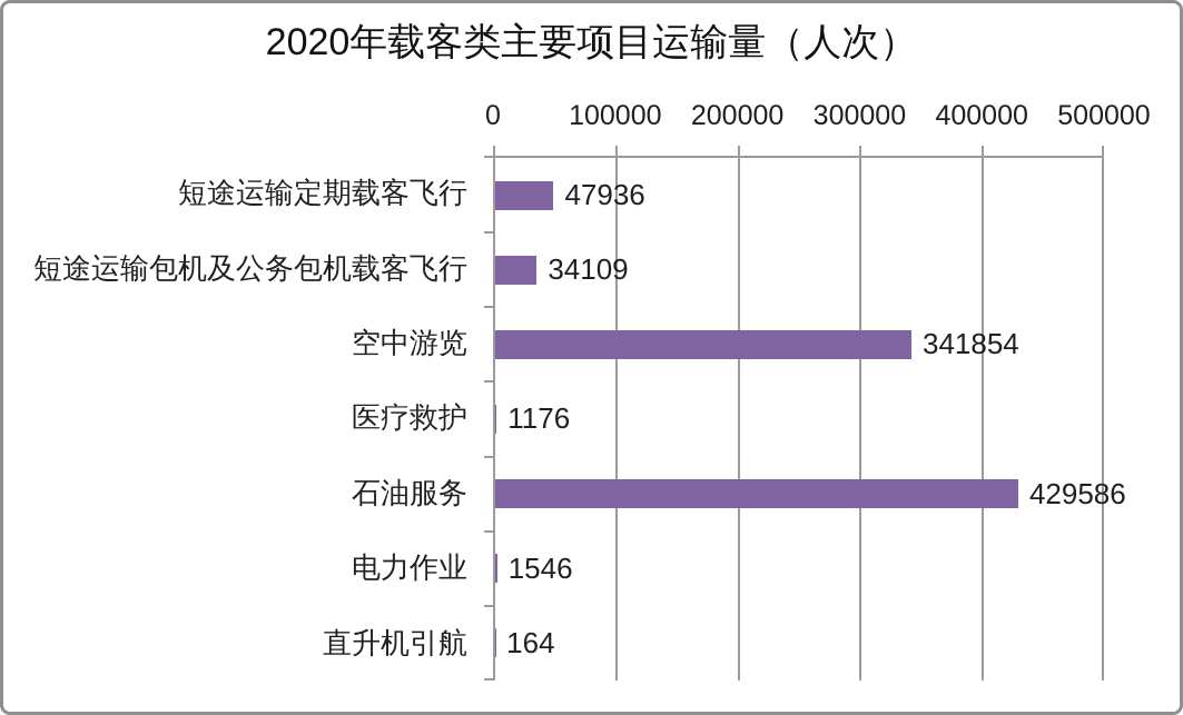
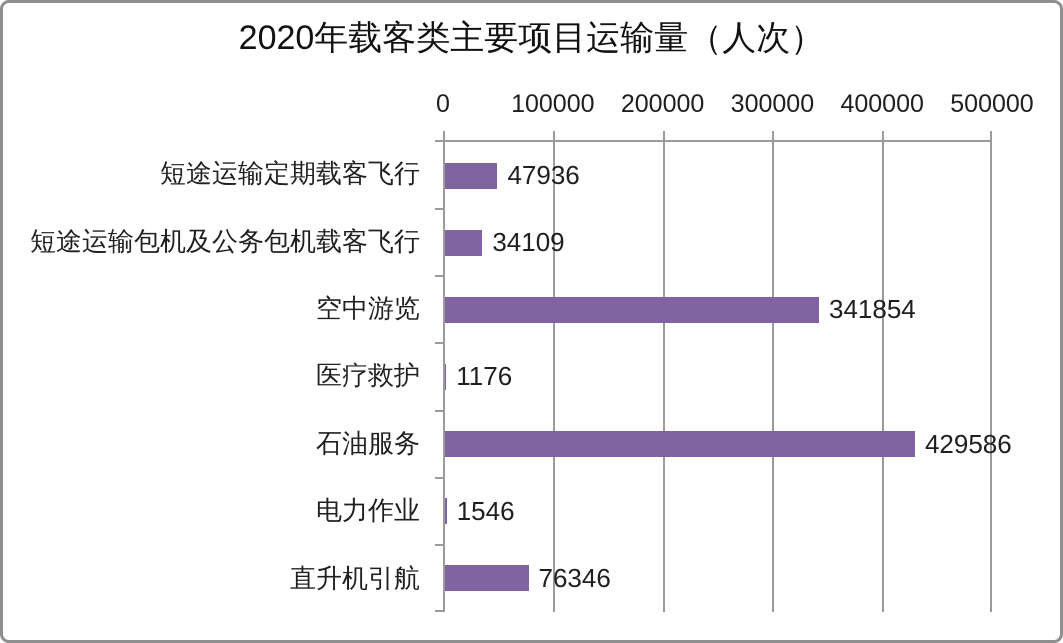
直升机引航: 164 -> 76346
